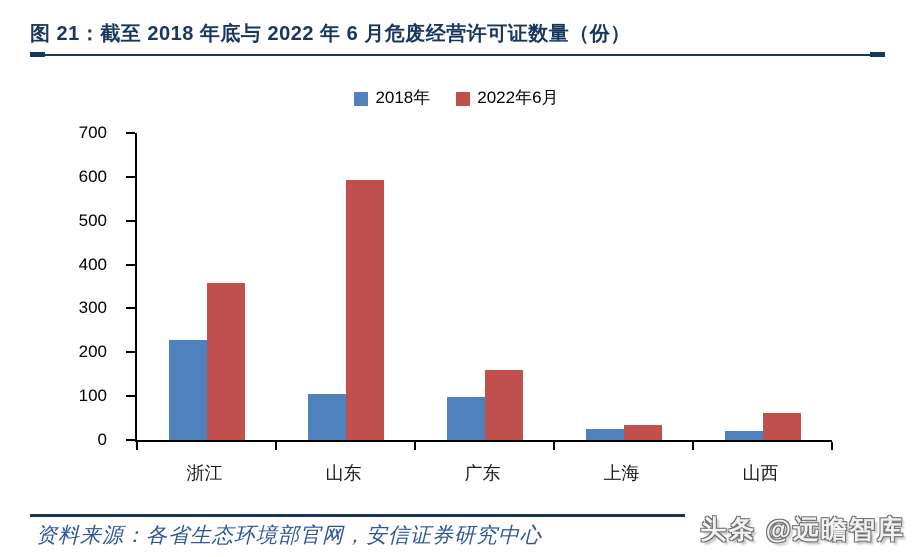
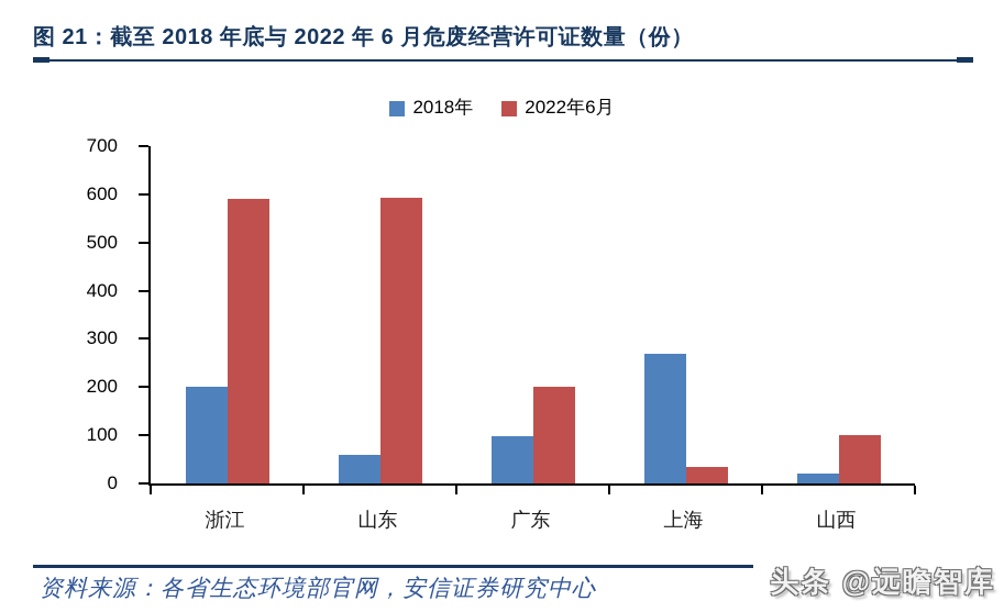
2018年/浙江: 230 -> 200
2022年6月/浙江: 360 -> 590
2018年/山东: 100 -> 60
2022年6月/广东: 160 -> 200
2018年/上海: 20 -> 270
2022年6月/山西: 60 -> 100
